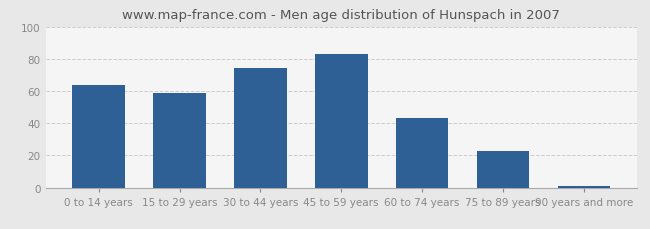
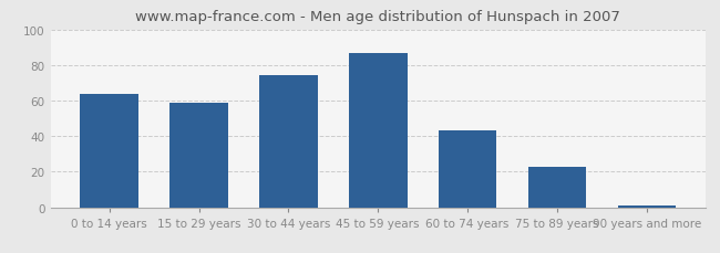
45 to 59 years: 83 -> 87
